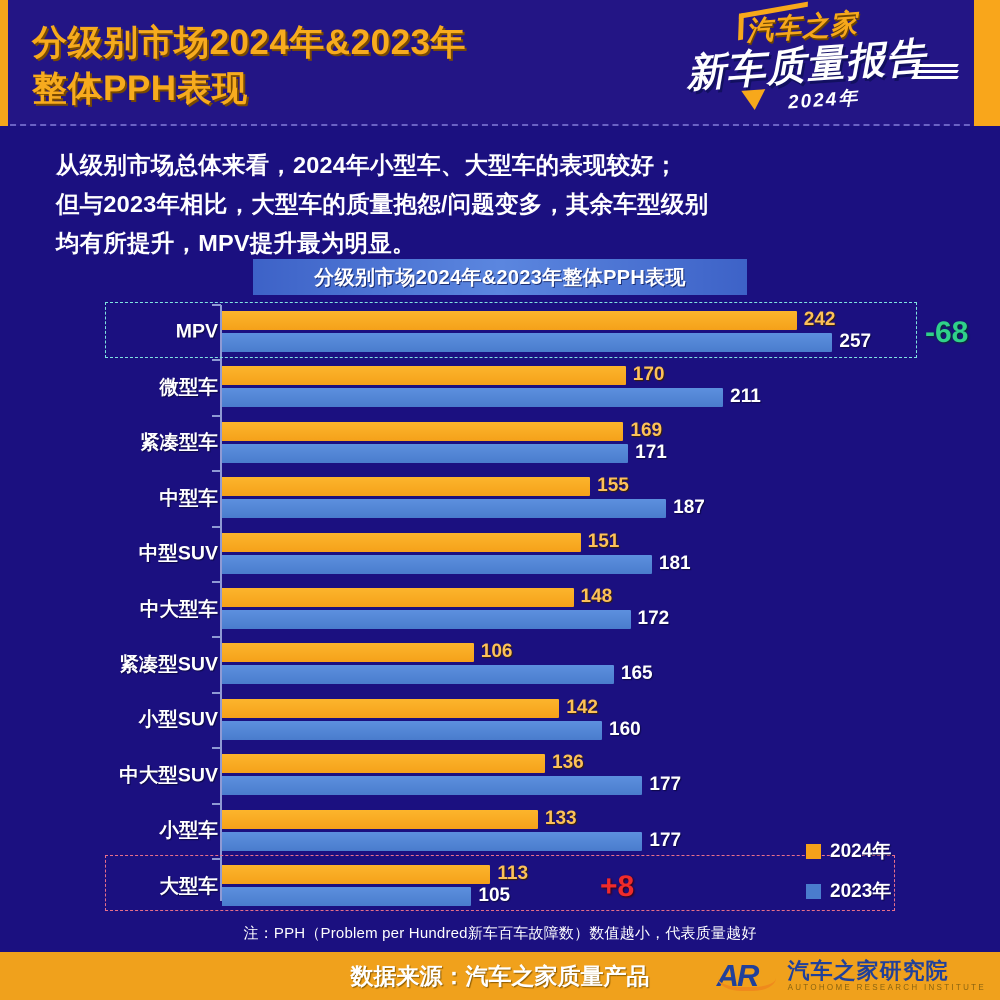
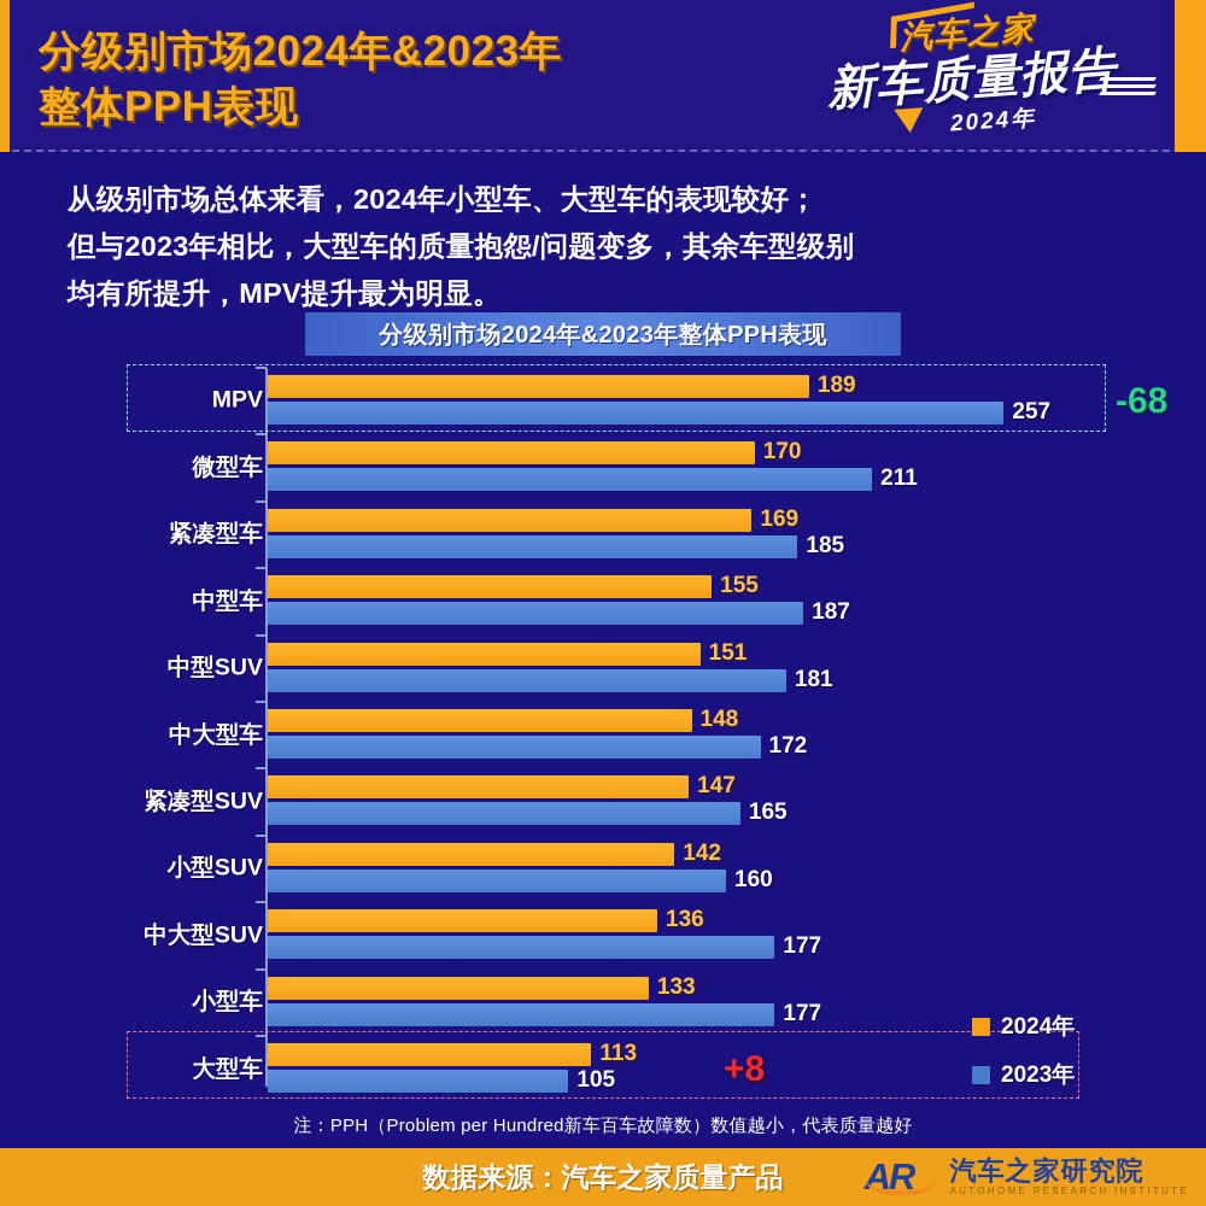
2024年/MPV: 242 -> 189
2023年/紧凑型车: 171 -> 185
2024年/紧凑型SUV: 106 -> 147
